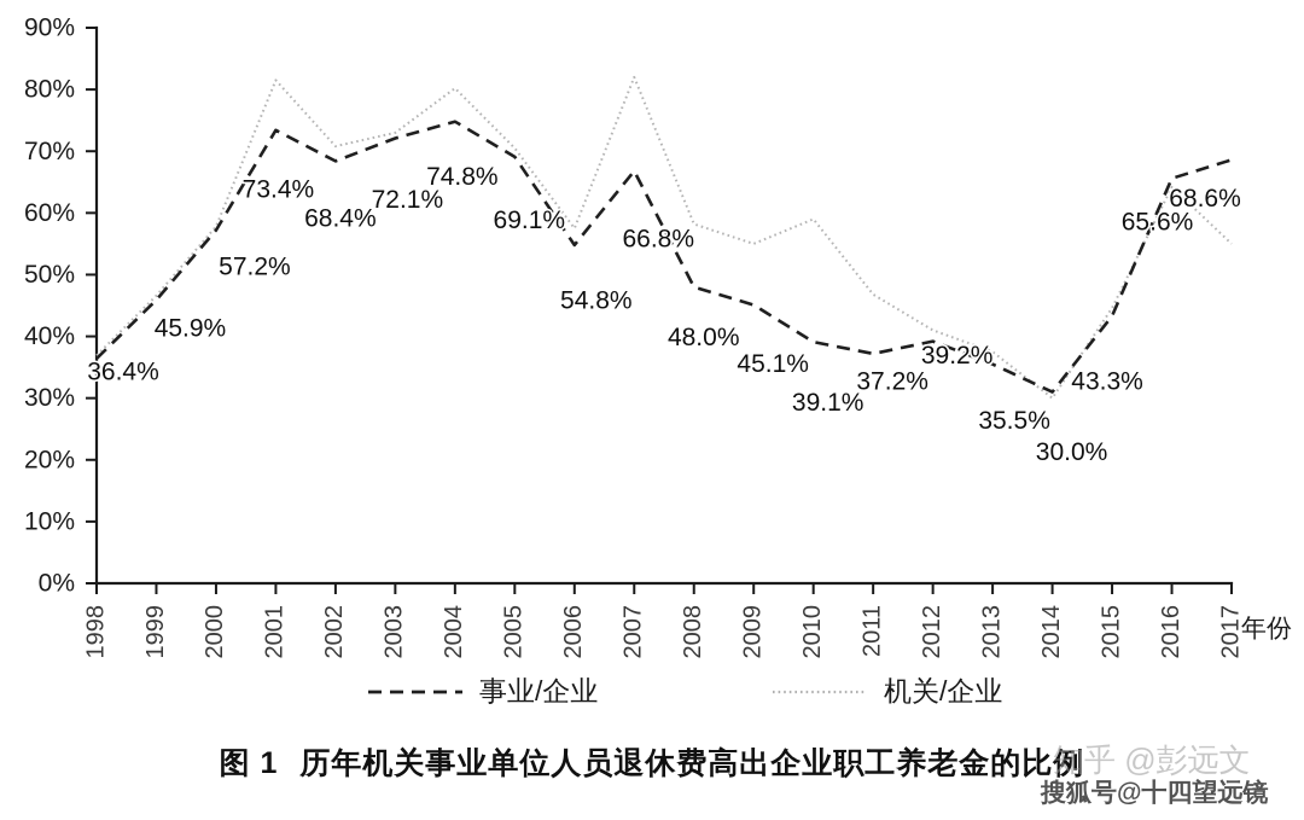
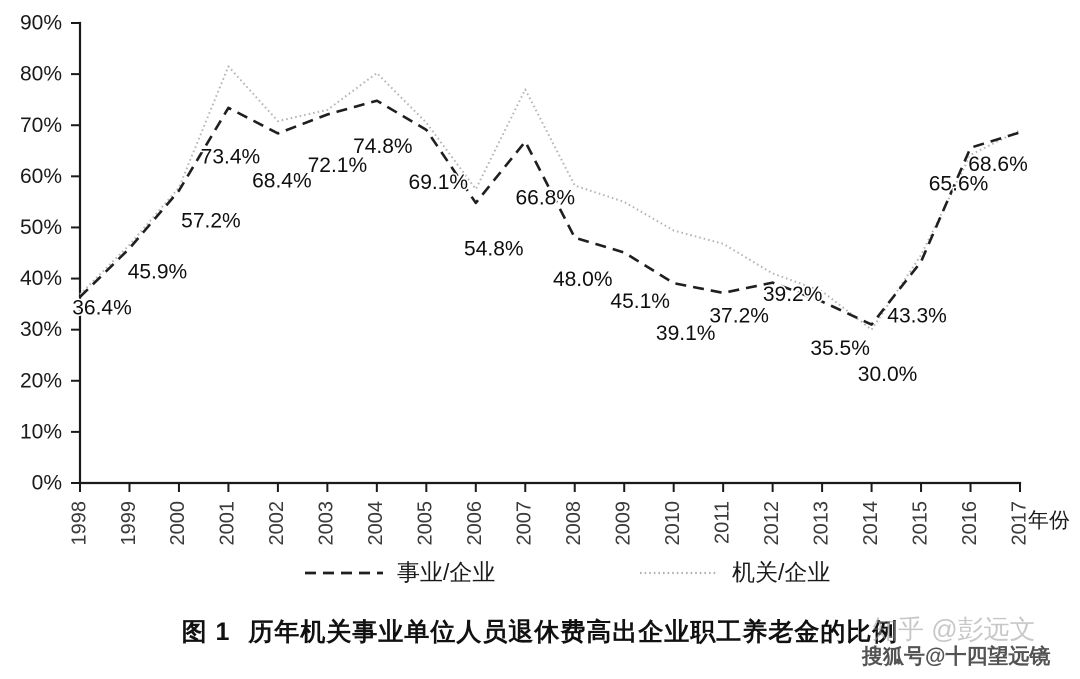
机关/企业/2007: 82% -> 77%
机关/企业/2010: 59% -> 49%
机关/企业/2017: 55% -> 69%
